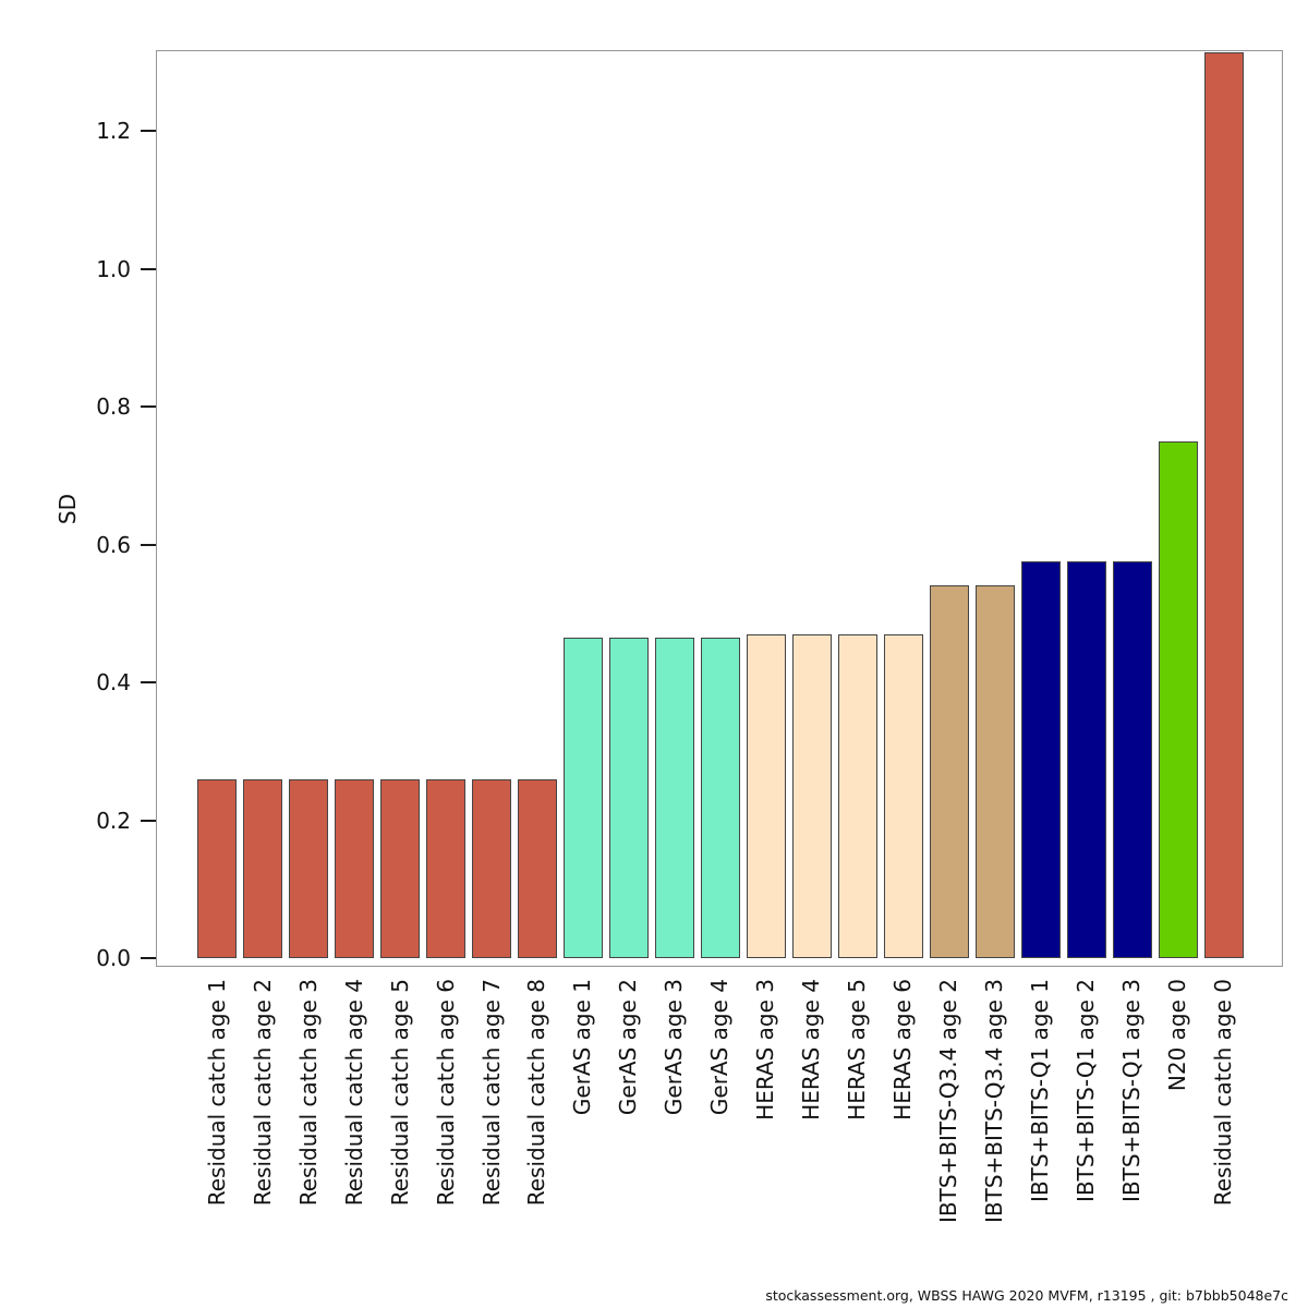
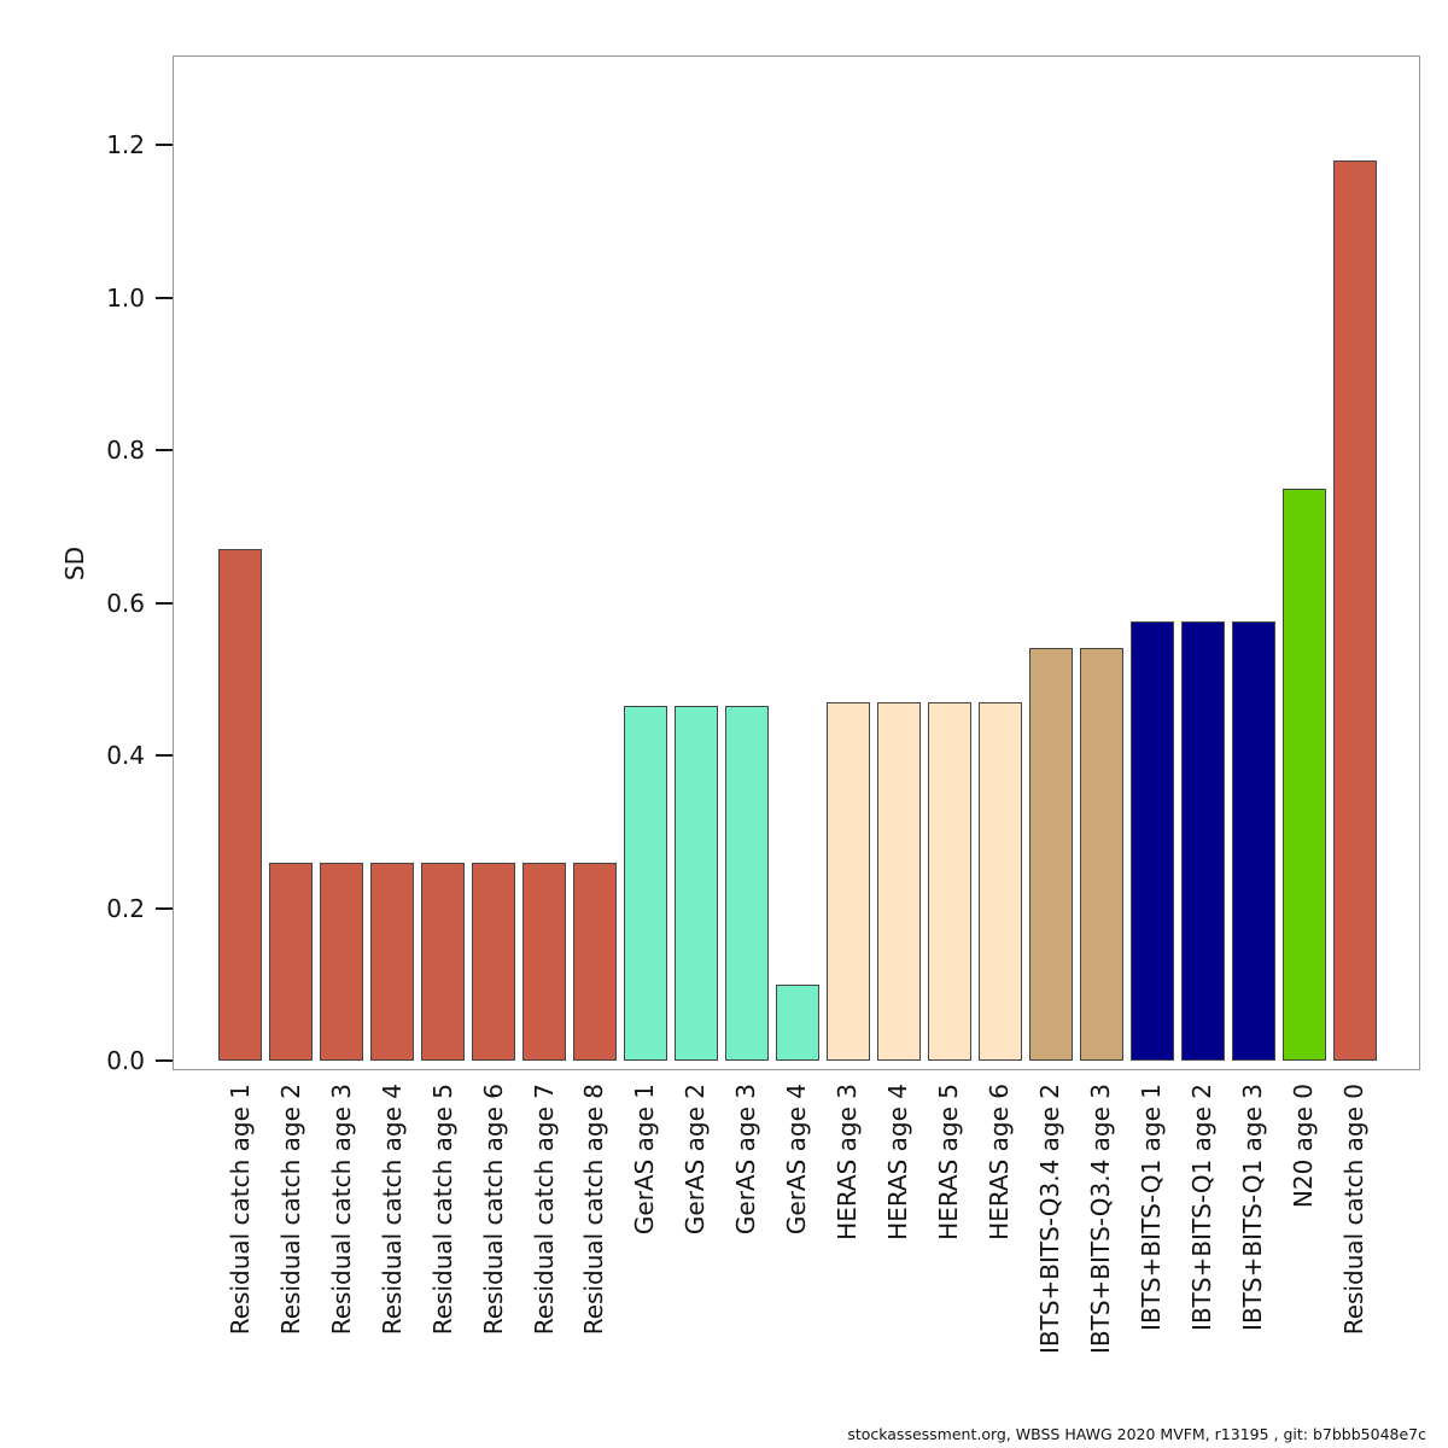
Residual catch age 1: 0.26 -> 0.67
GerAS age 4: 0.47 -> 0.10
Residual catch age 0: 1.32 -> 1.18
